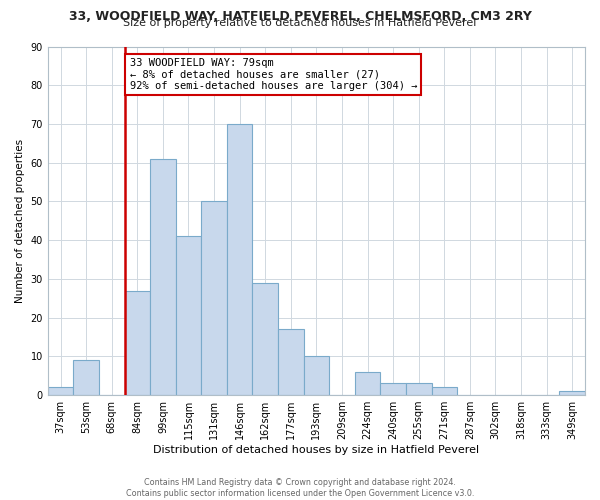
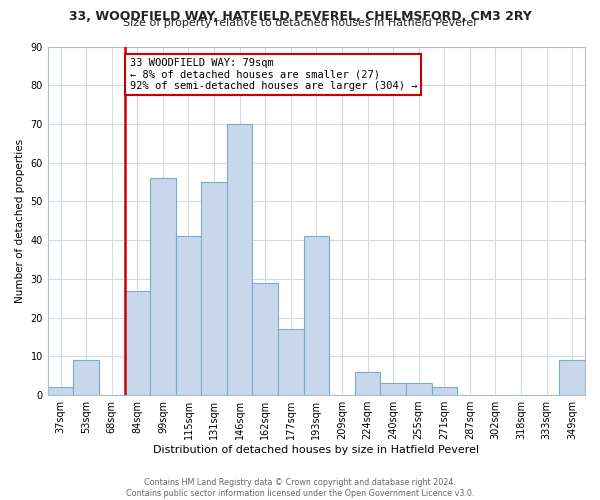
99sqm: 61 -> 56
131sqm: 50 -> 55
193sqm: 10 -> 41
349sqm: 1 -> 9
